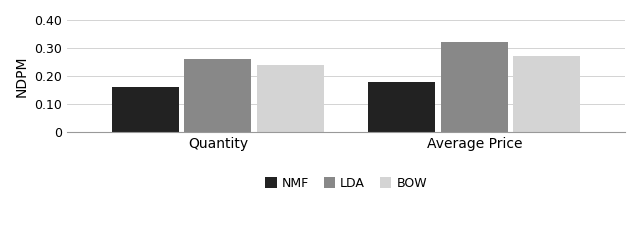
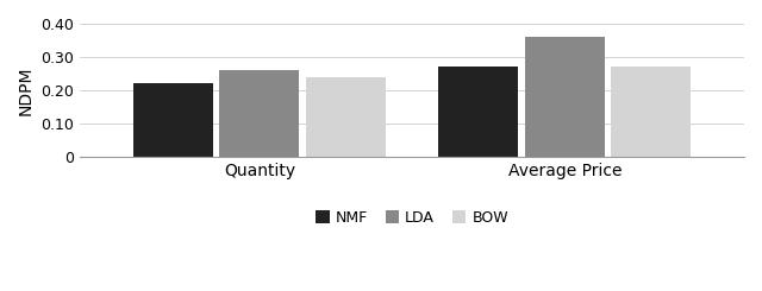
NMF/Quantity: 0.16 -> 0.22
NMF/Average Price: 0.18 -> 0.27
LDA/Average Price: 0.32 -> 0.36
